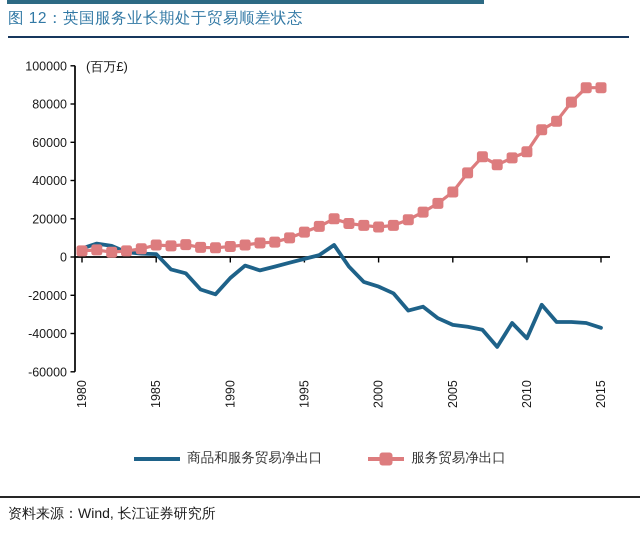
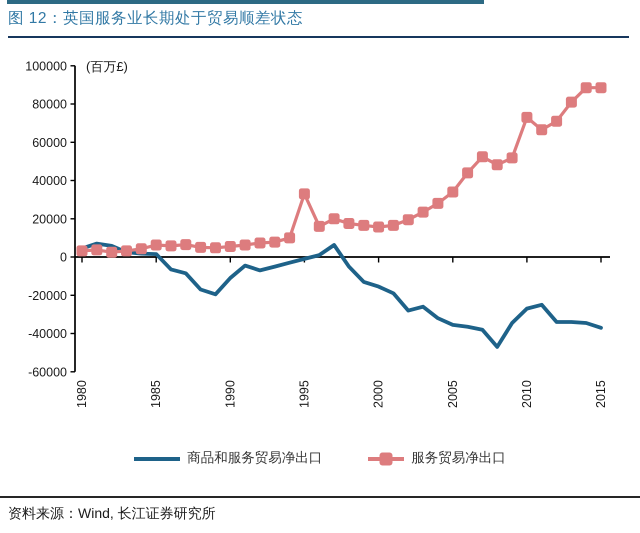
服务贸易净出口/1995: 13000 -> 33000
商品和服务贸易净出口/2010: -42000 -> -27000
服务贸易净出口/2010: 55000 -> 73000
